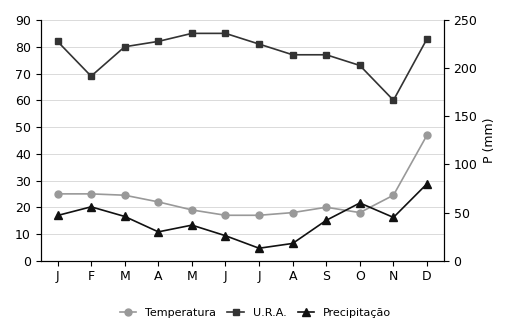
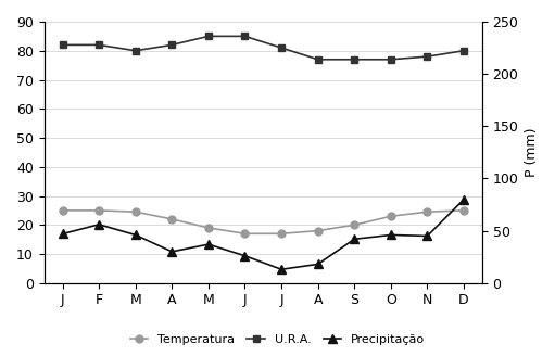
U.R.A./F: 69 -> 82
Temperatura/O: 18.0 -> 23.0
U.R.A./O: 73 -> 77
Precipitação/O: 60 -> 46
U.R.A./N: 60 -> 78
Temperatura/D: 47.0 -> 25.0
U.R.A./D: 83 -> 80
